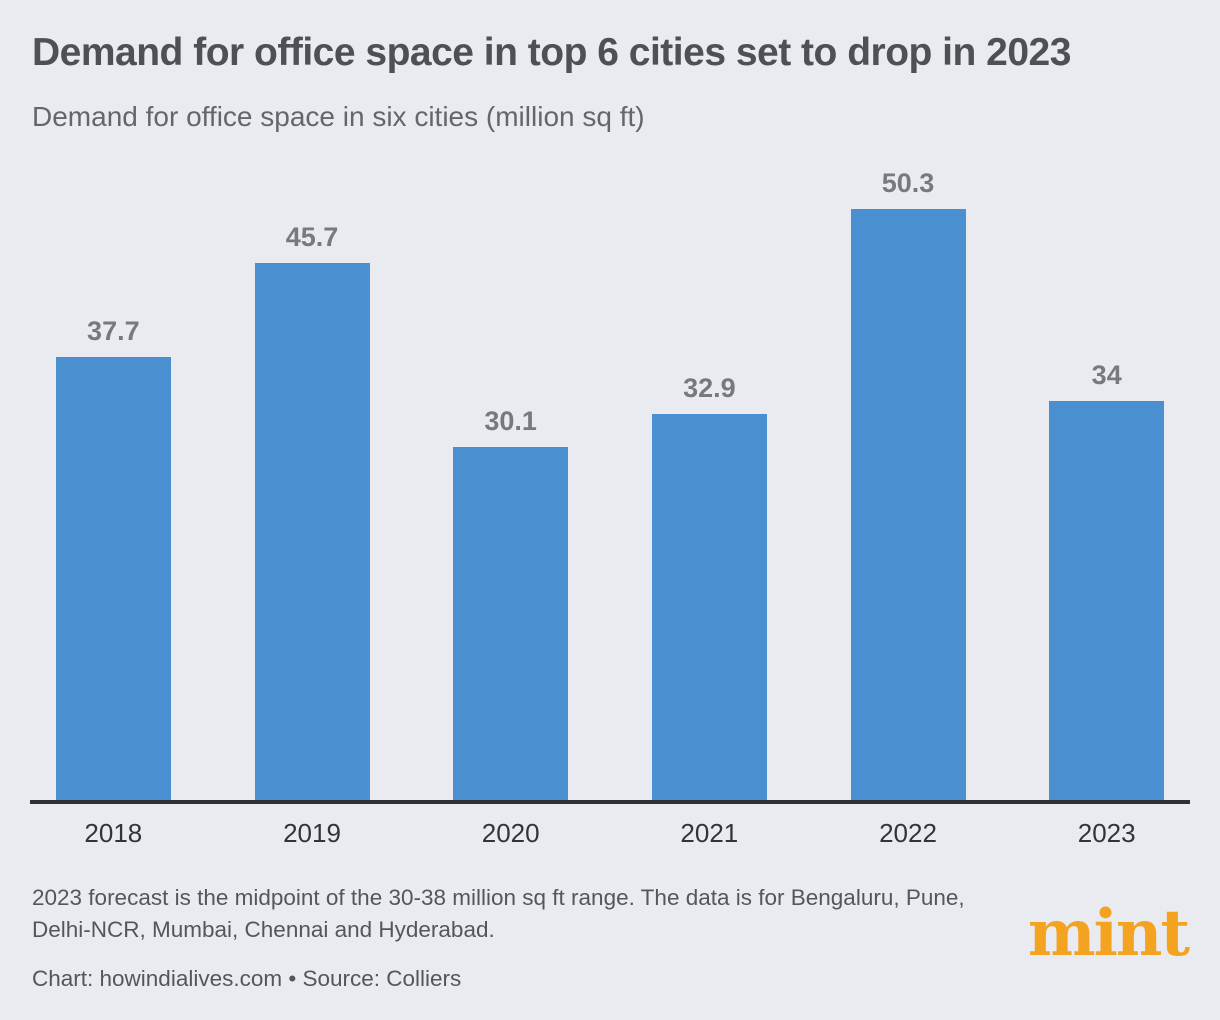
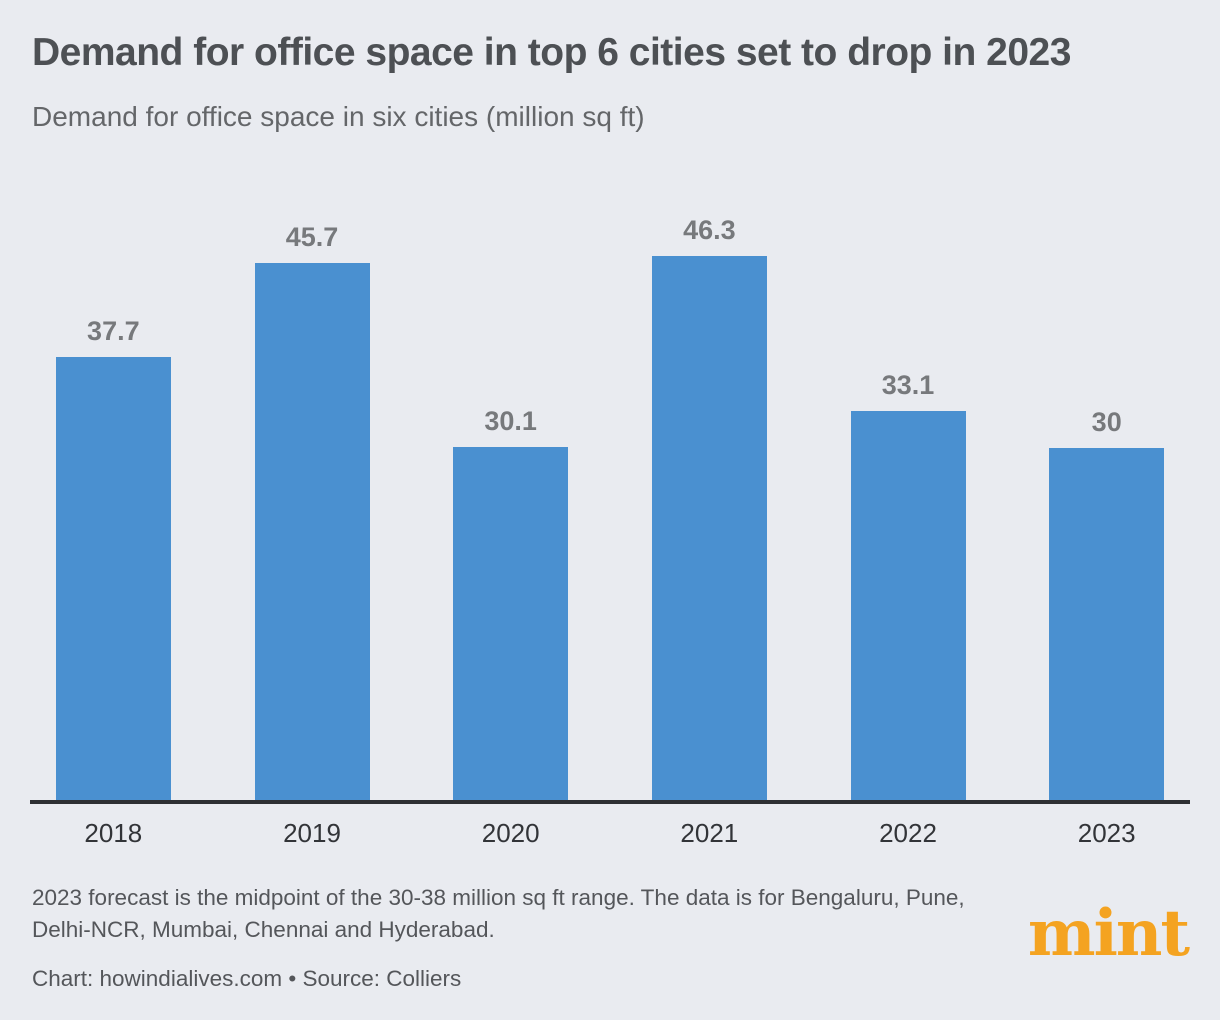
2021: 32.9 -> 46.3
2022: 50.3 -> 33.1
2023: 34 -> 30
